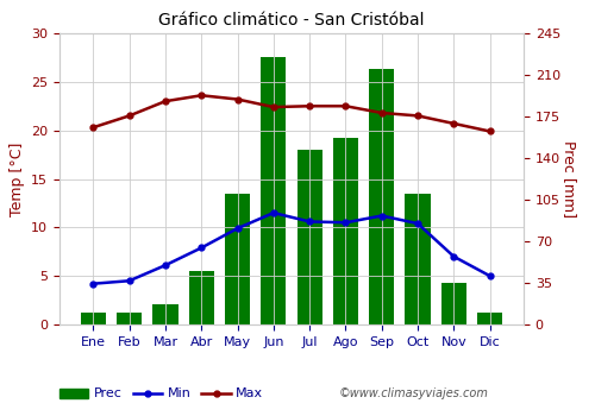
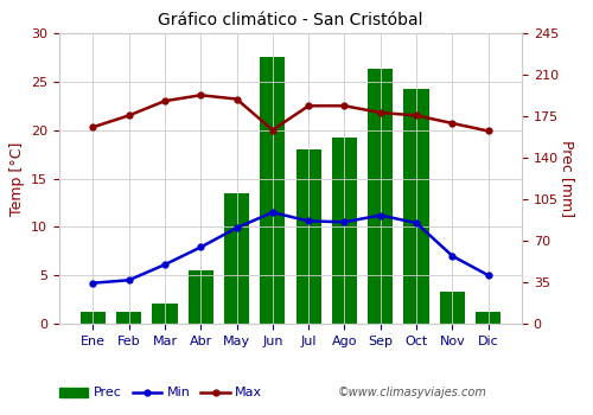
Max/Jun: 22.4 -> 20.0
Prec/Oct: 110 -> 198
Prec/Nov: 35 -> 27
